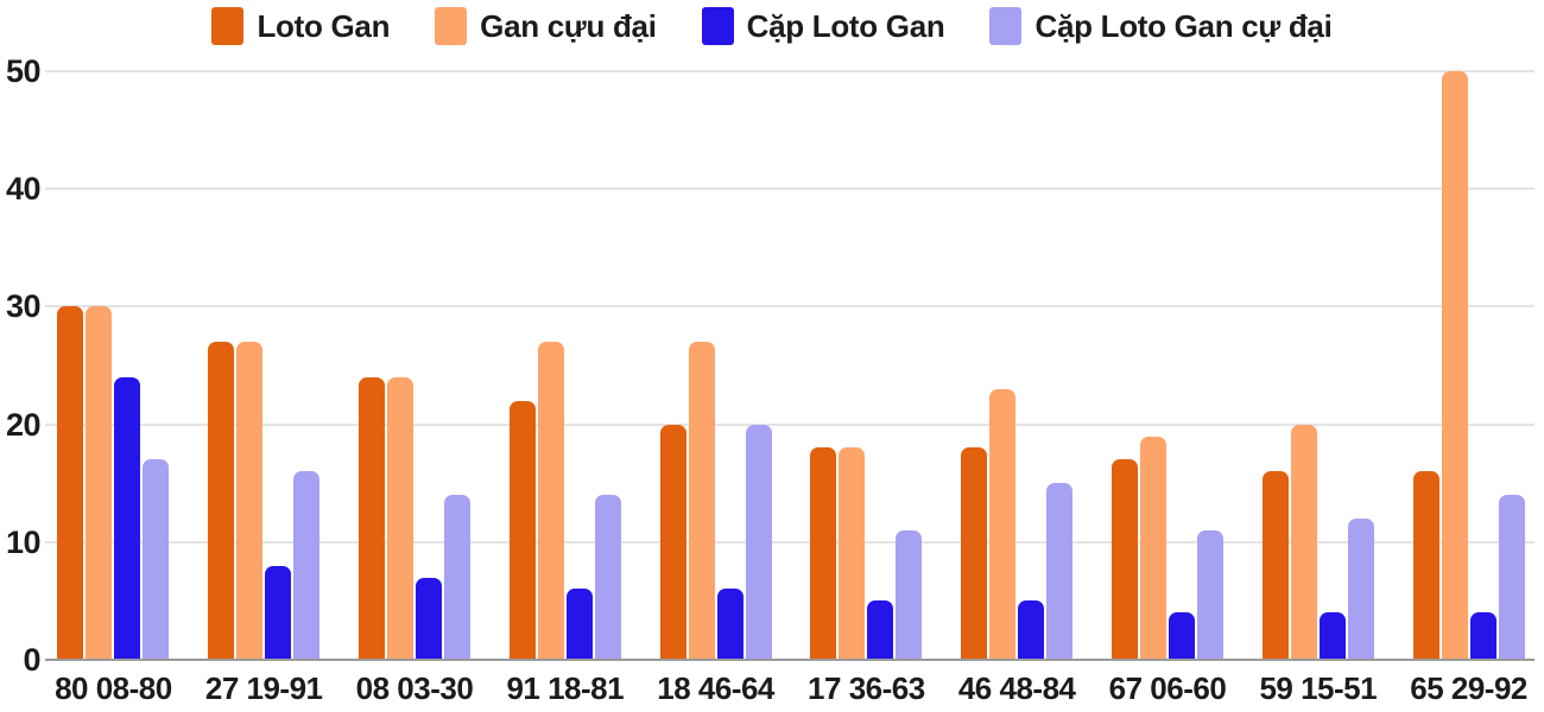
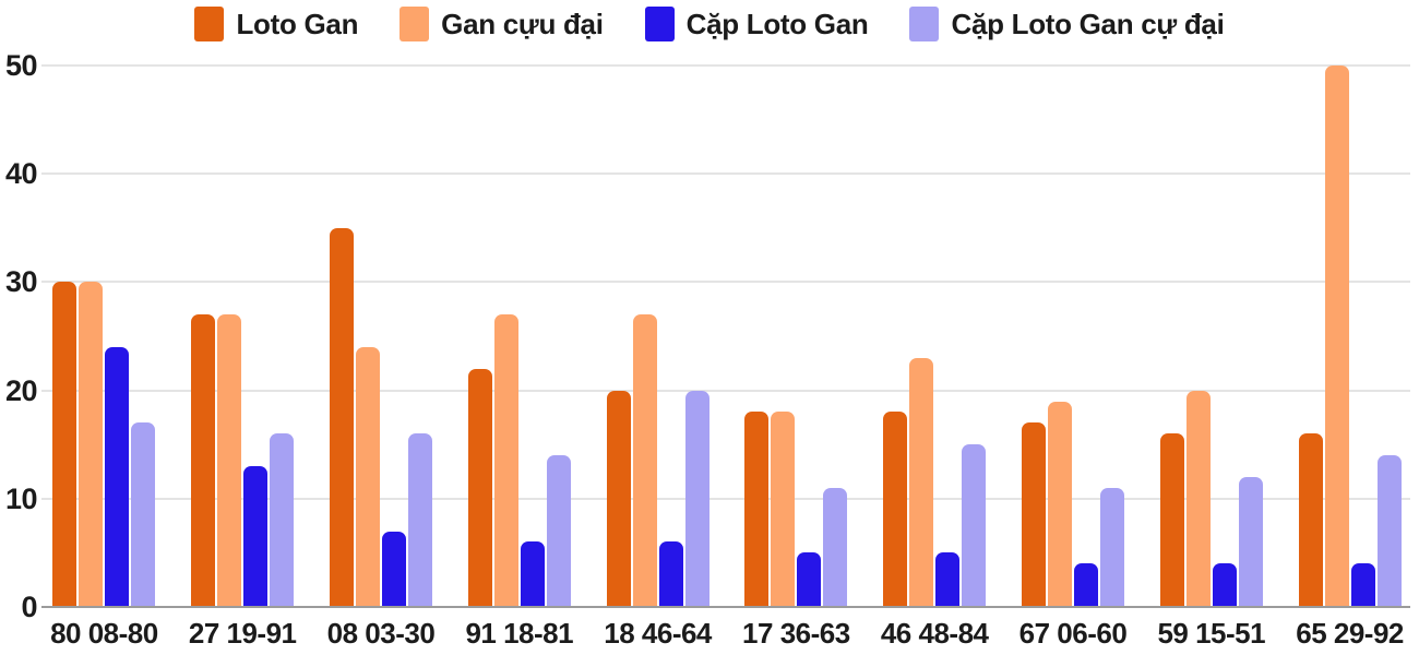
Cặp Loto Gan/27 19-91: 8 -> 13
Loto Gan/08 03-30: 24 -> 35
Cặp Loto Gan cự đại/08 03-30: 14 -> 16
